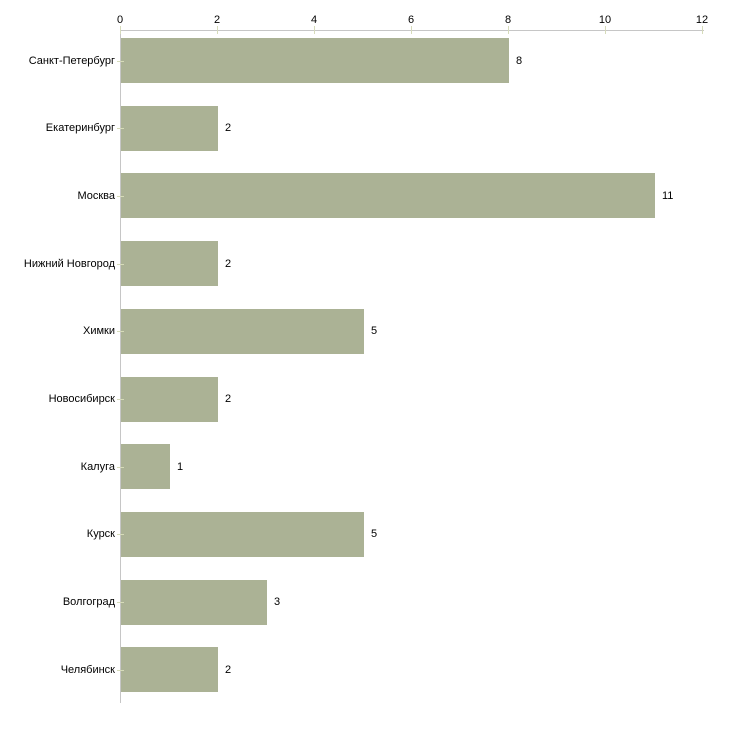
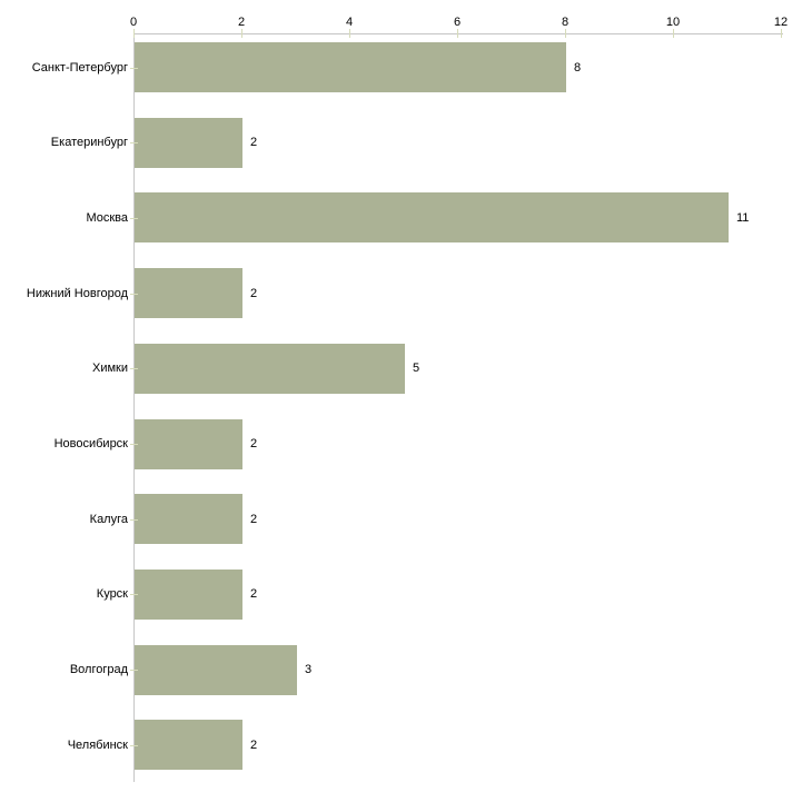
Калуга: 1 -> 2
Курск: 5 -> 2
